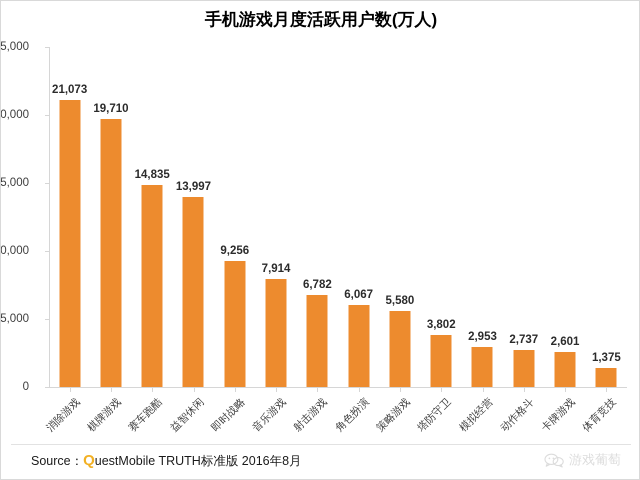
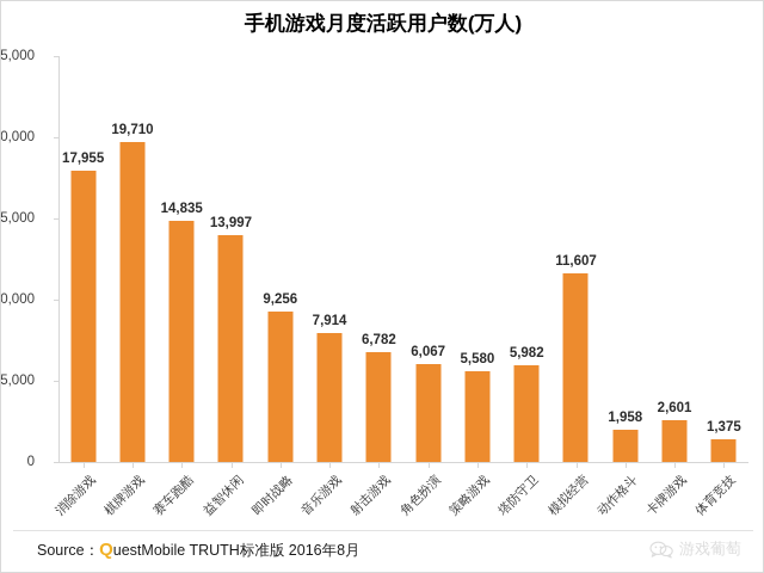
消除游戏: 21,073 -> 17,955
塔防守卫: 3,802 -> 5,982
模拟经营: 2,953 -> 11,607
动作格斗: 2,737 -> 1,958
